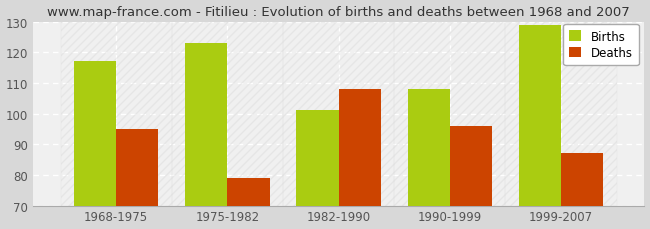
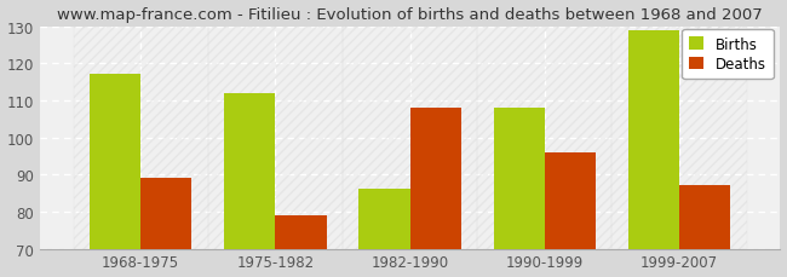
Deaths/1968-1975: 95 -> 89
Births/1975-1982: 123 -> 112
Births/1982-1990: 101 -> 86
